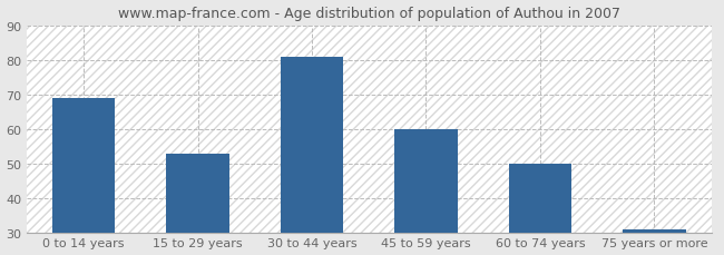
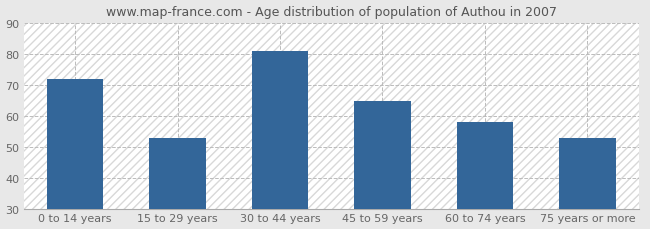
0 to 14 years: 69 -> 72
45 to 59 years: 60 -> 65
60 to 74 years: 50 -> 58
75 years or more: 31 -> 53
